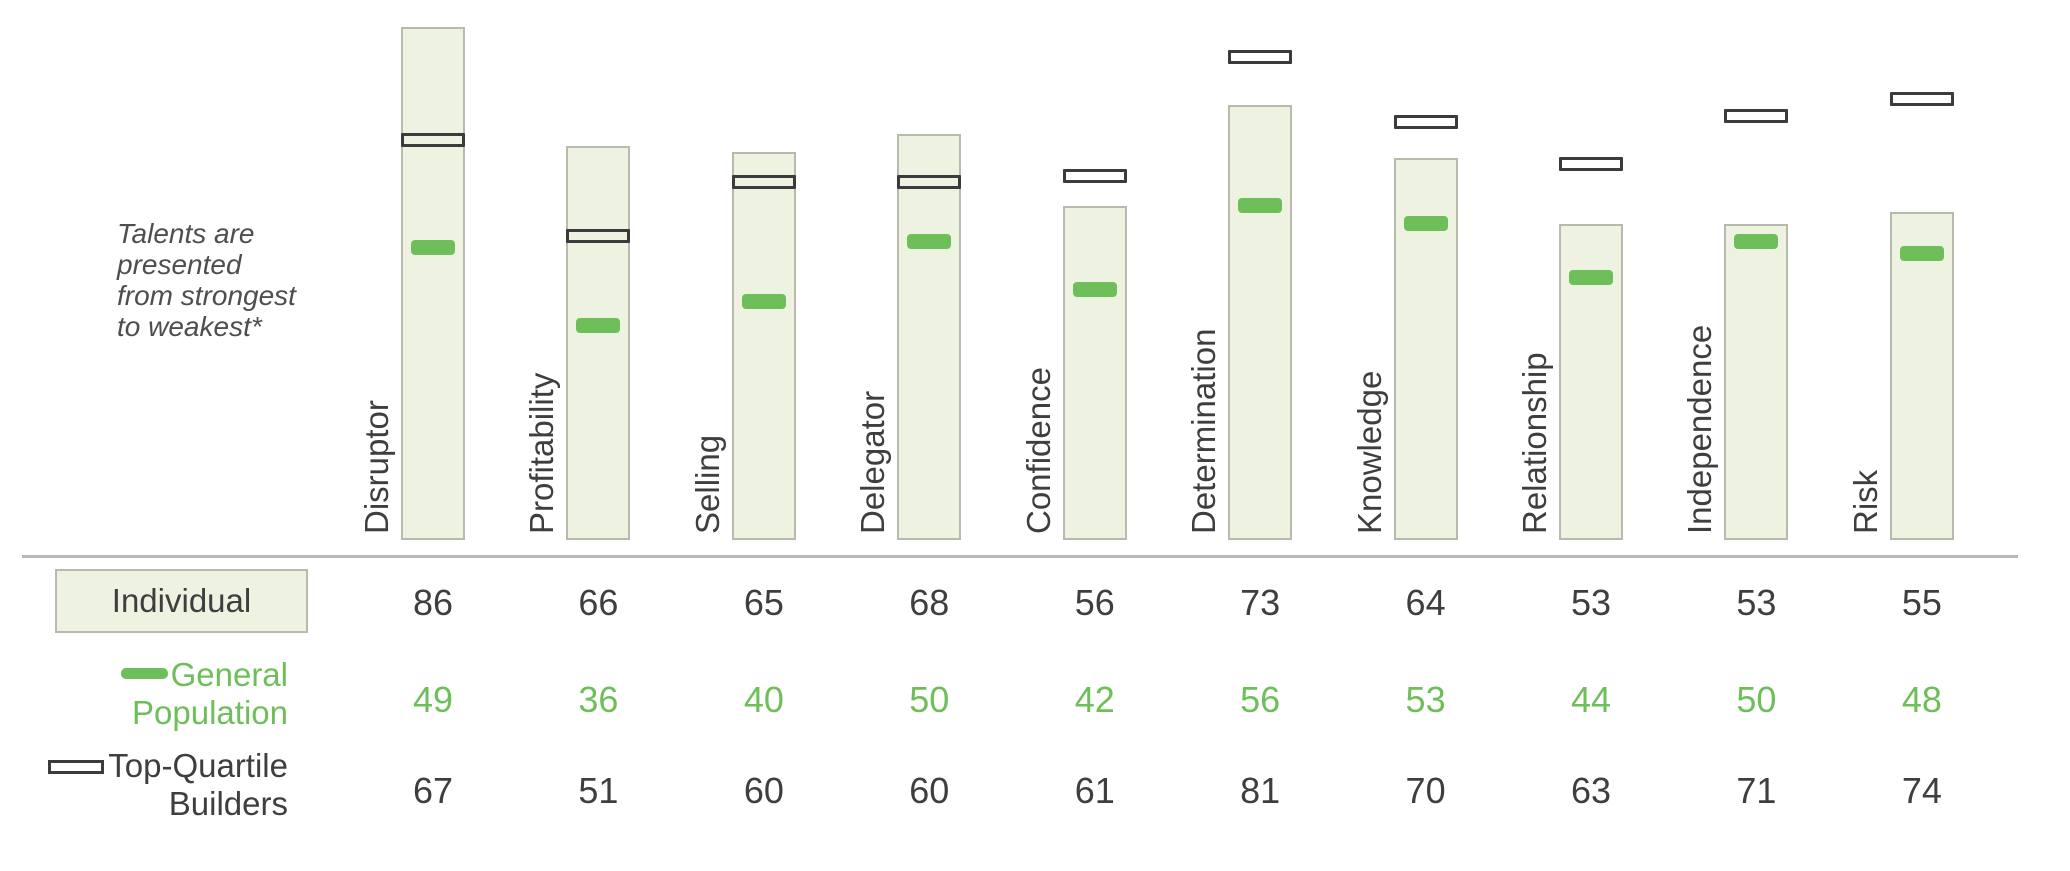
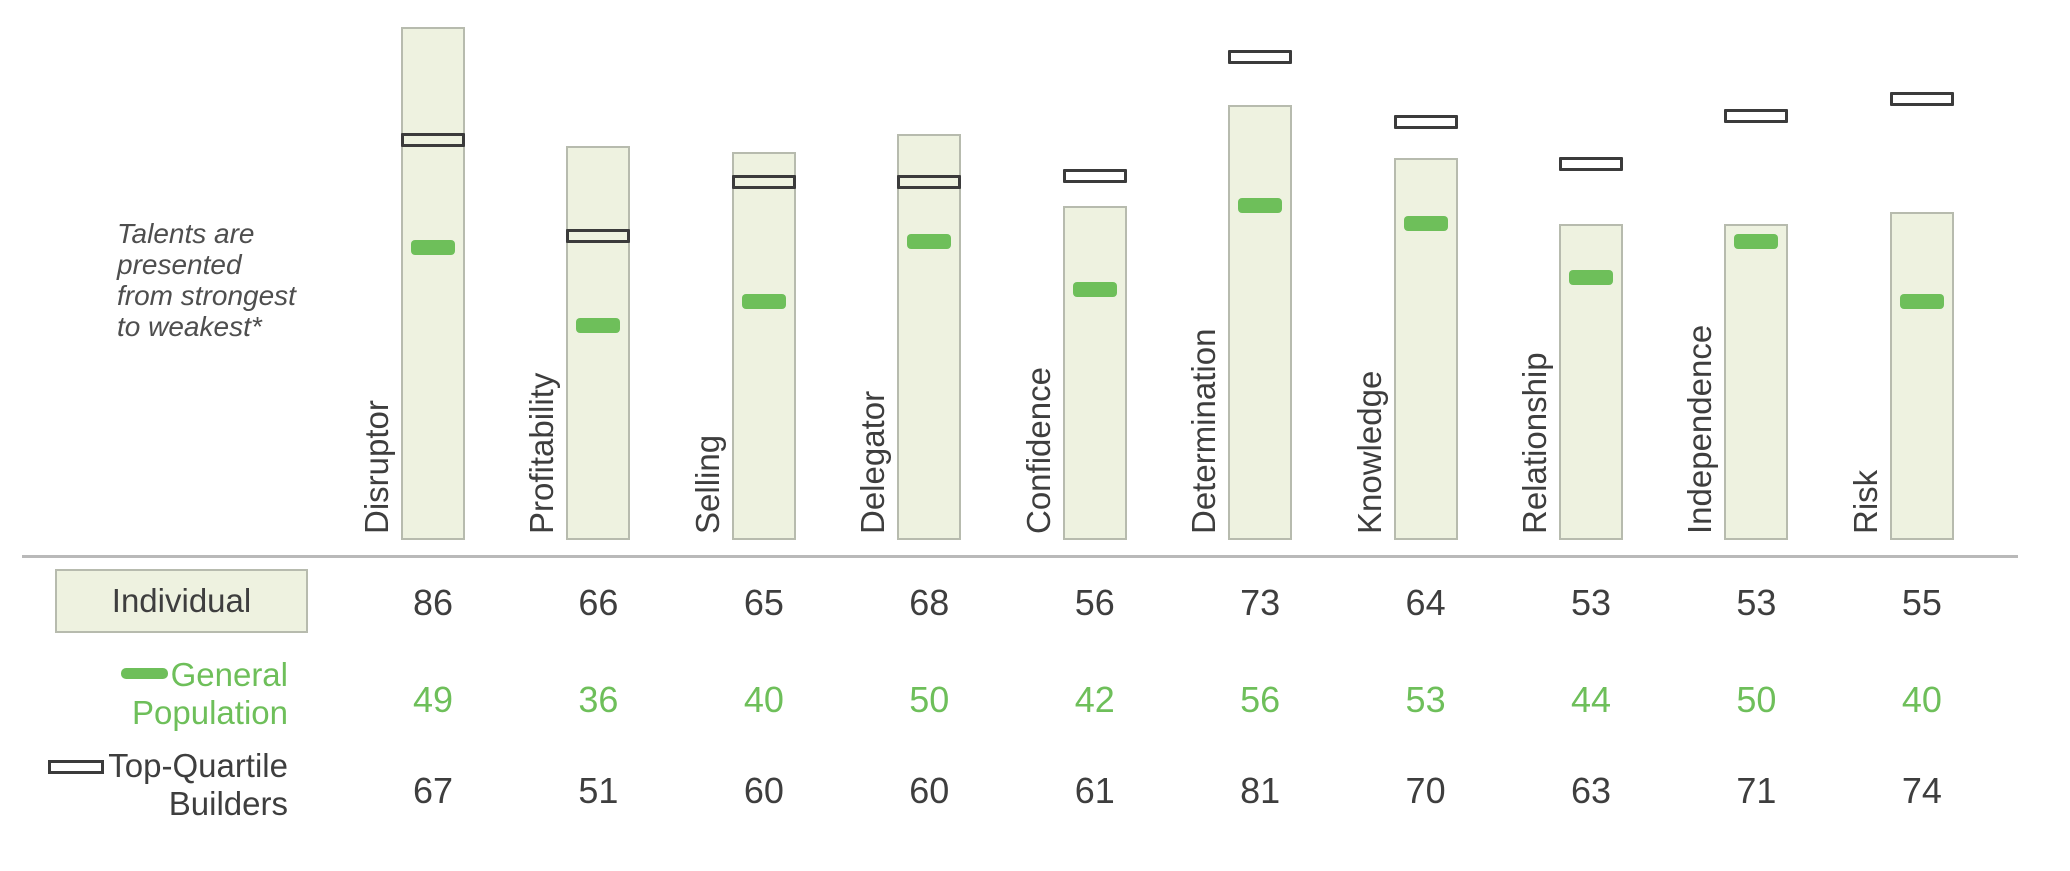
General Population/Risk: 48 -> 40
